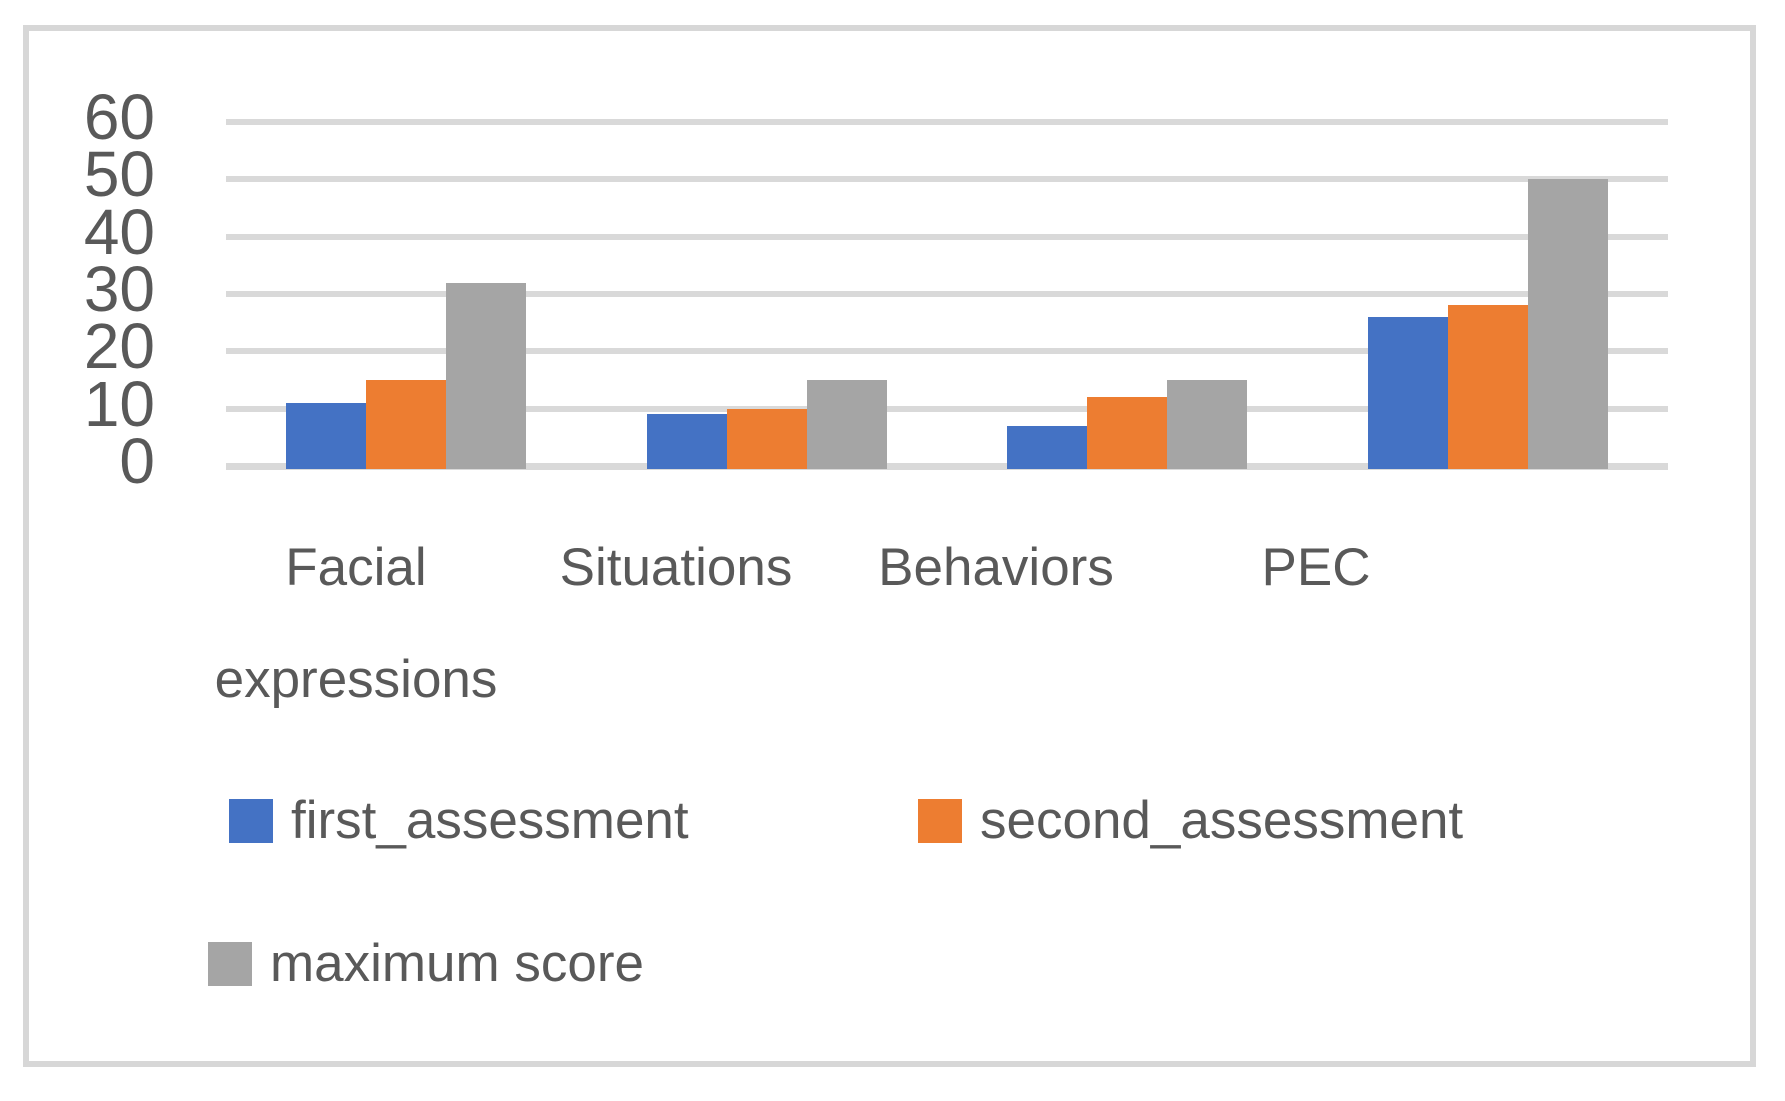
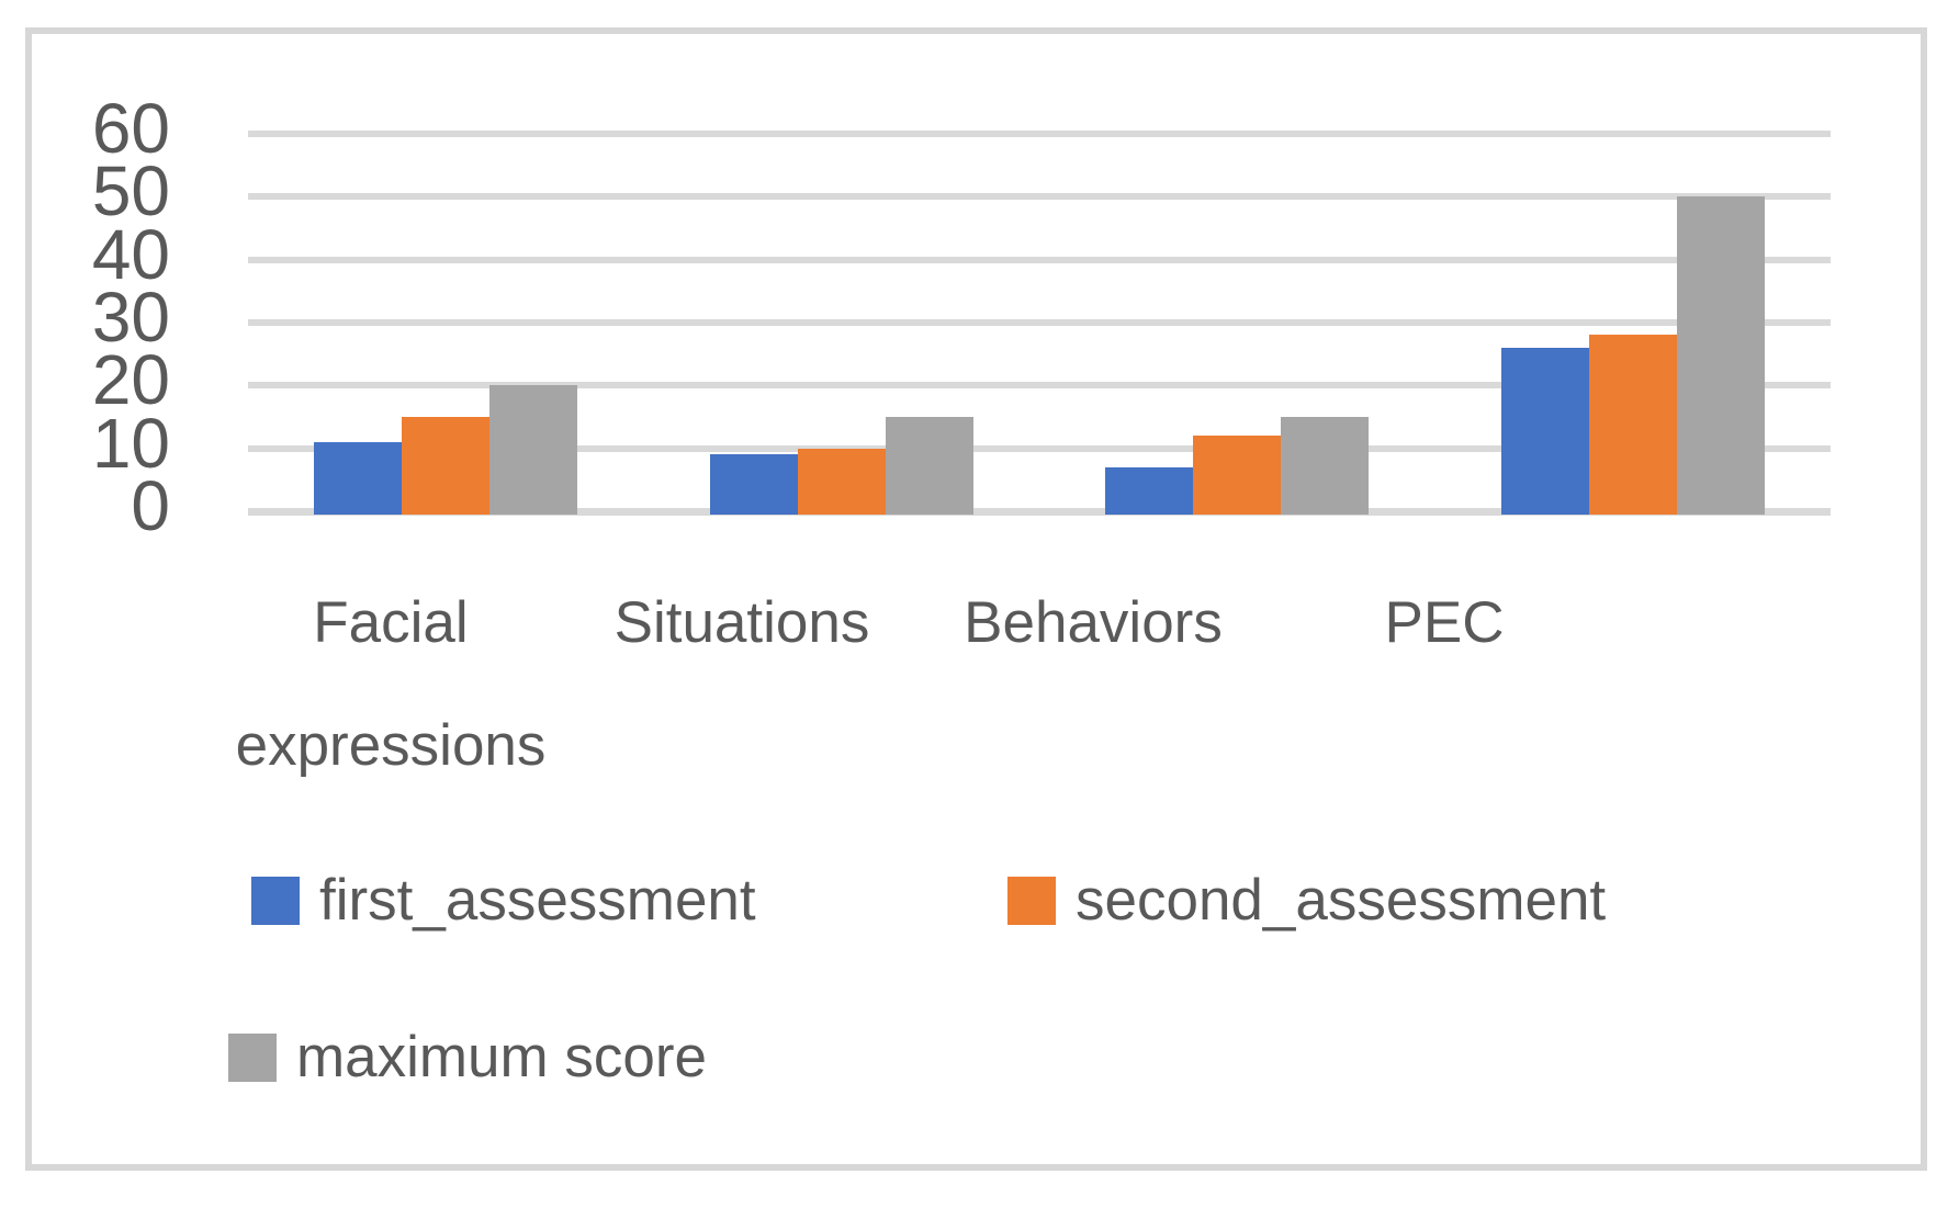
maximum score/Facial expressions: 32 -> 20
